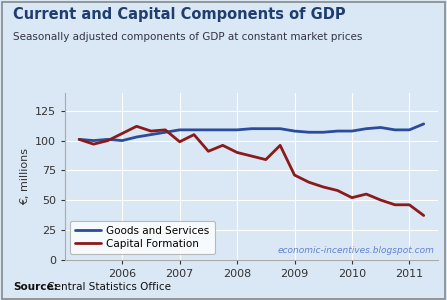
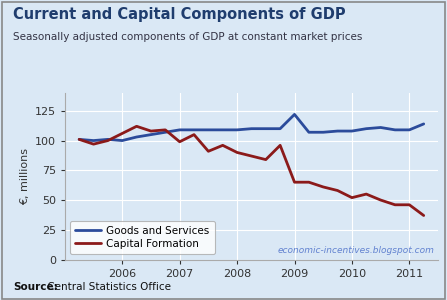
Goods and Services/2009: 108 -> 122
Capital Formation/2009: 71 -> 65
